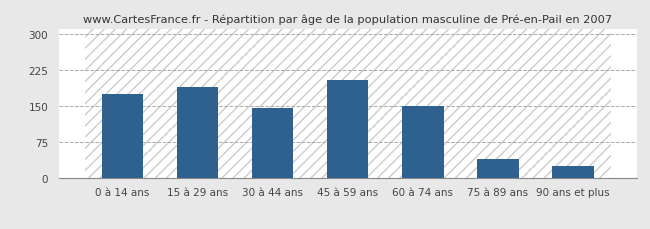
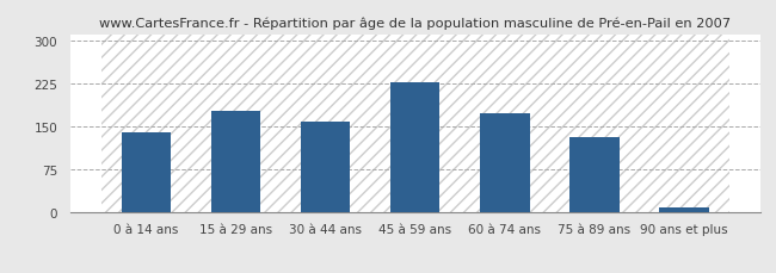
0 à 14 ans: 175 -> 140
15 à 29 ans: 190 -> 178
30 à 44 ans: 145 -> 158
45 à 59 ans: 205 -> 226
60 à 74 ans: 150 -> 172
75 à 89 ans: 40 -> 132
90 ans et plus: 25 -> 10
